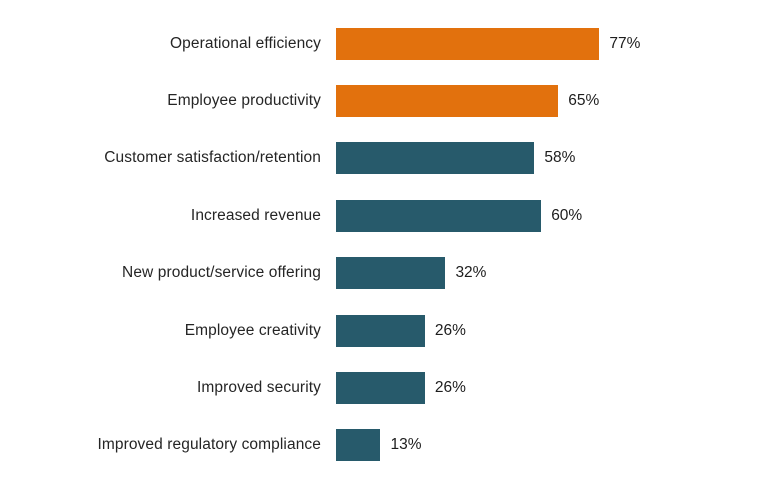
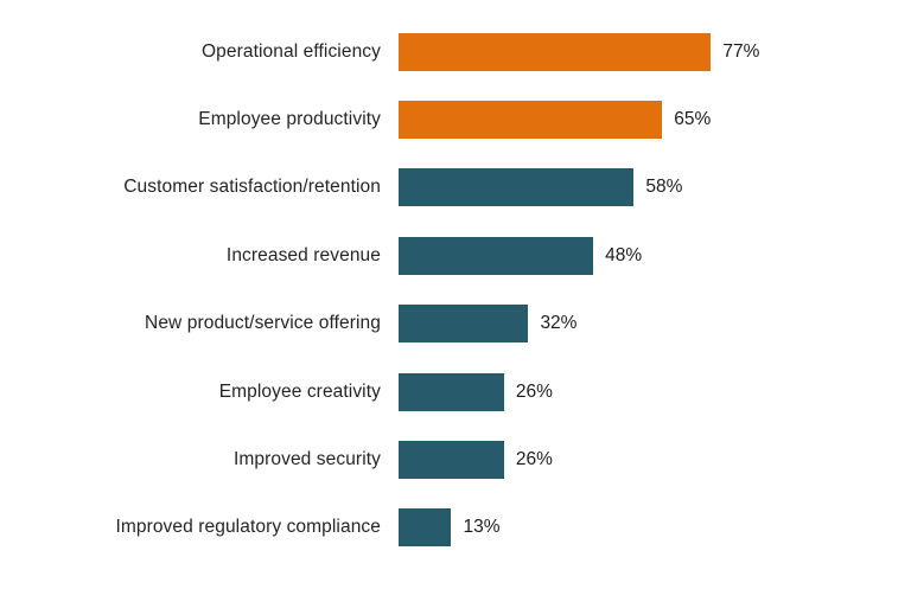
Increased revenue: 60% -> 48%
